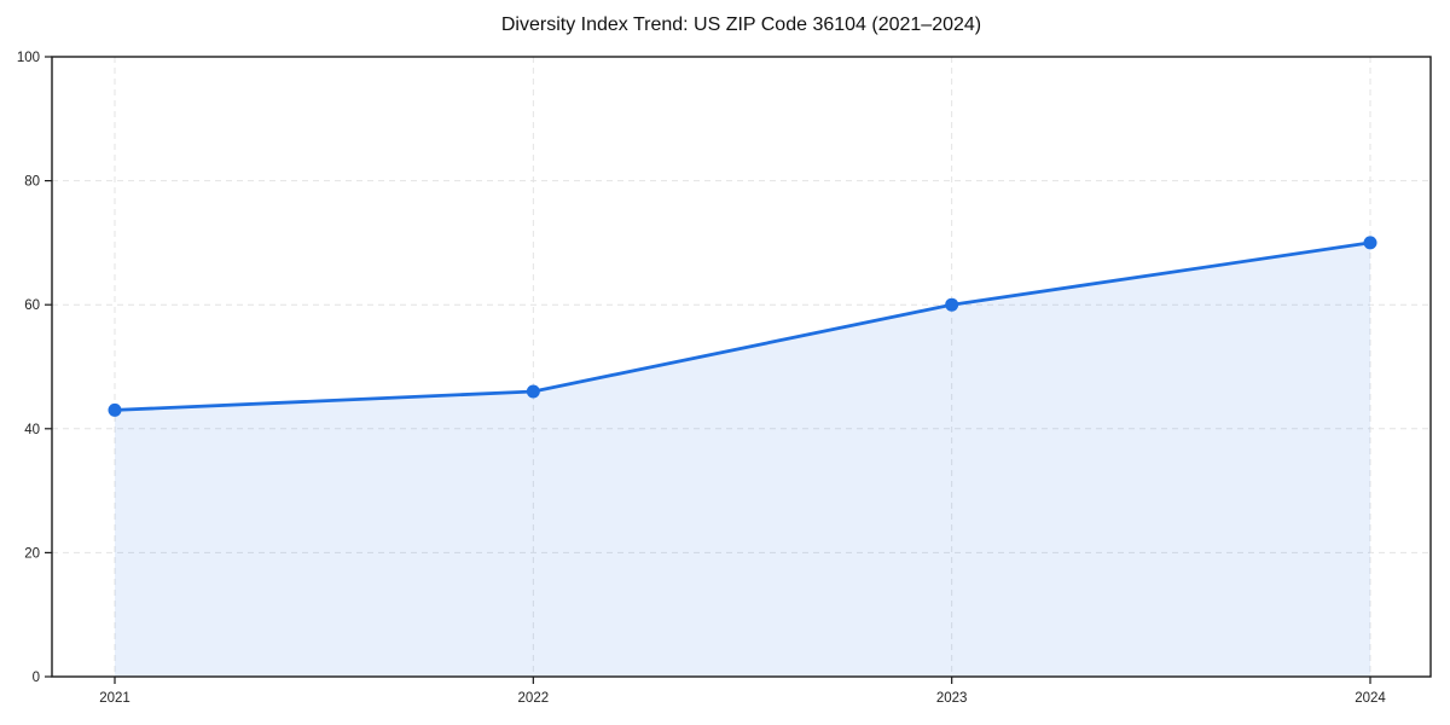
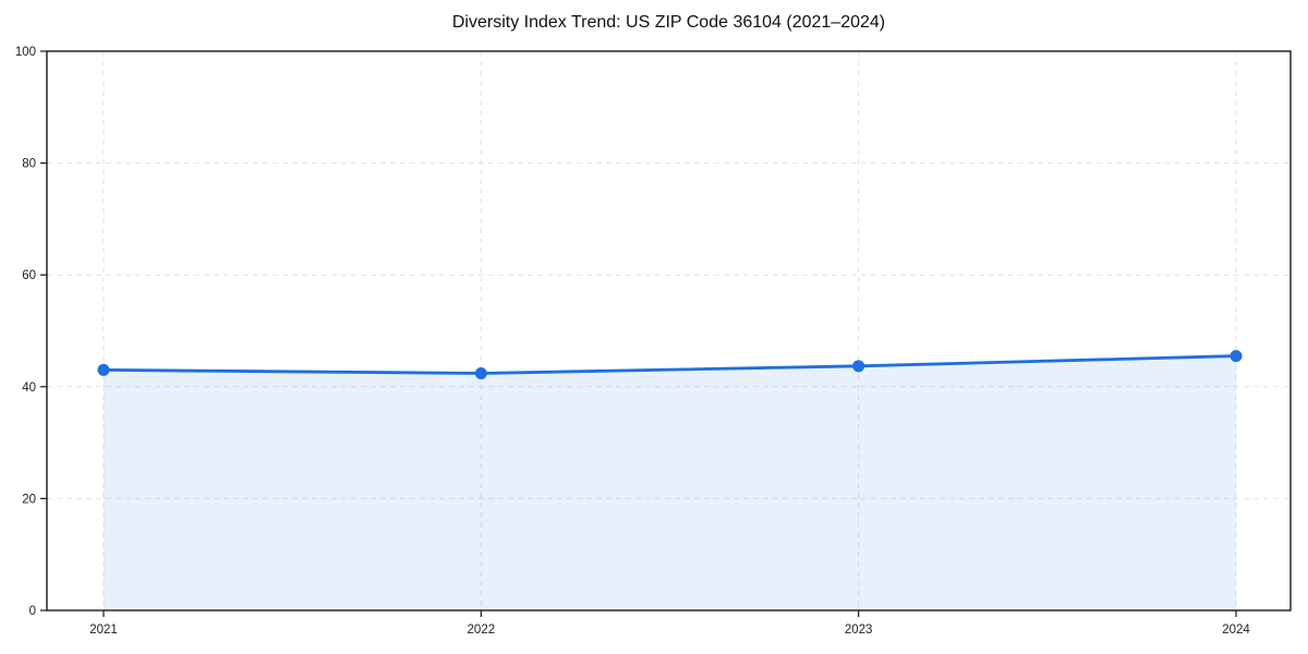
2022: 46 -> 42
2023: 60 -> 44
2024: 70 -> 46
